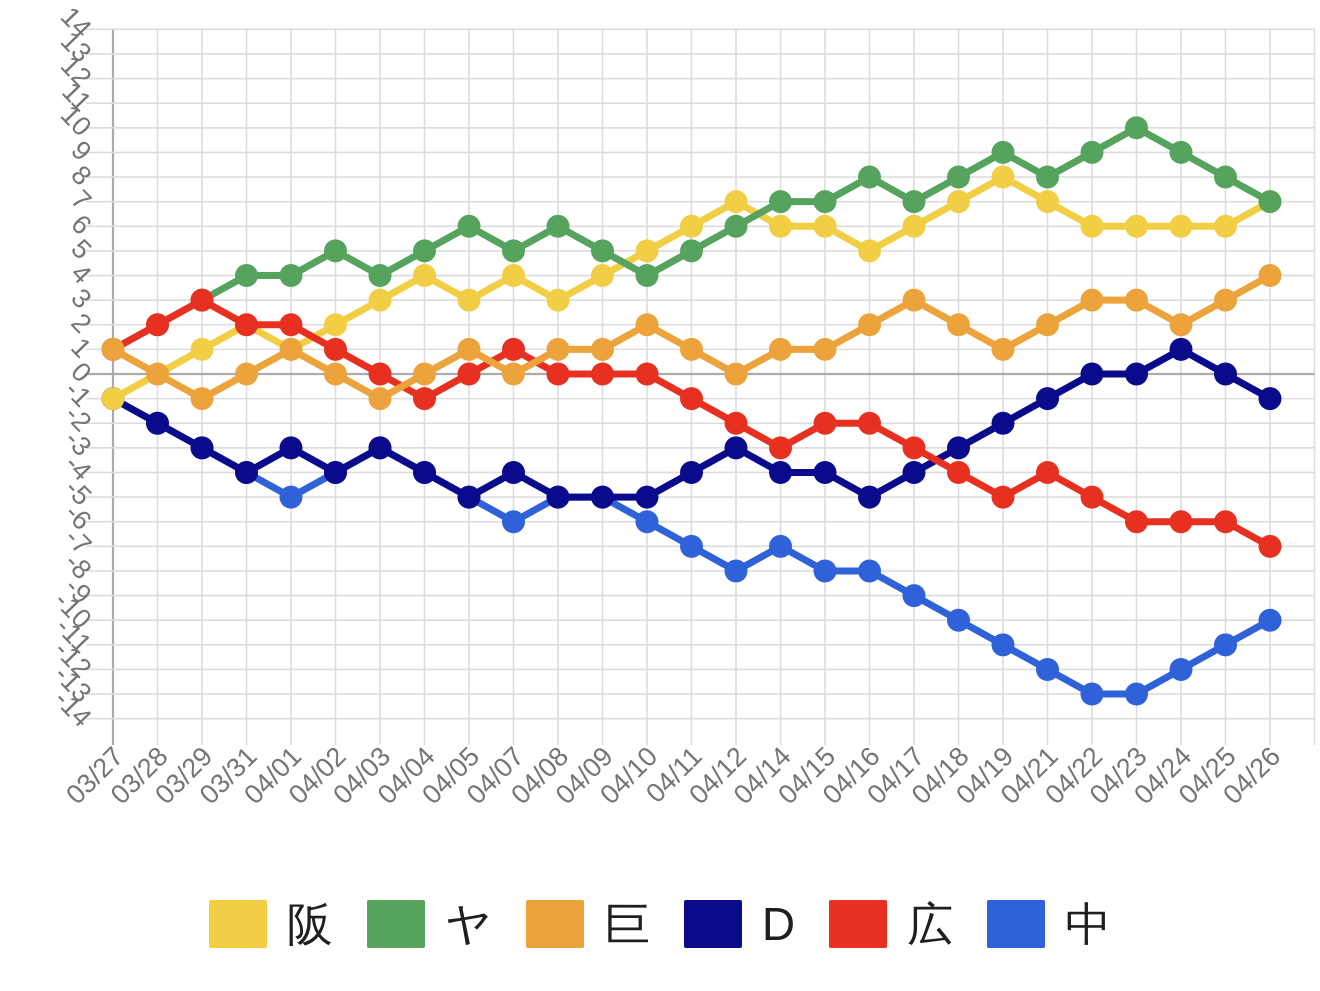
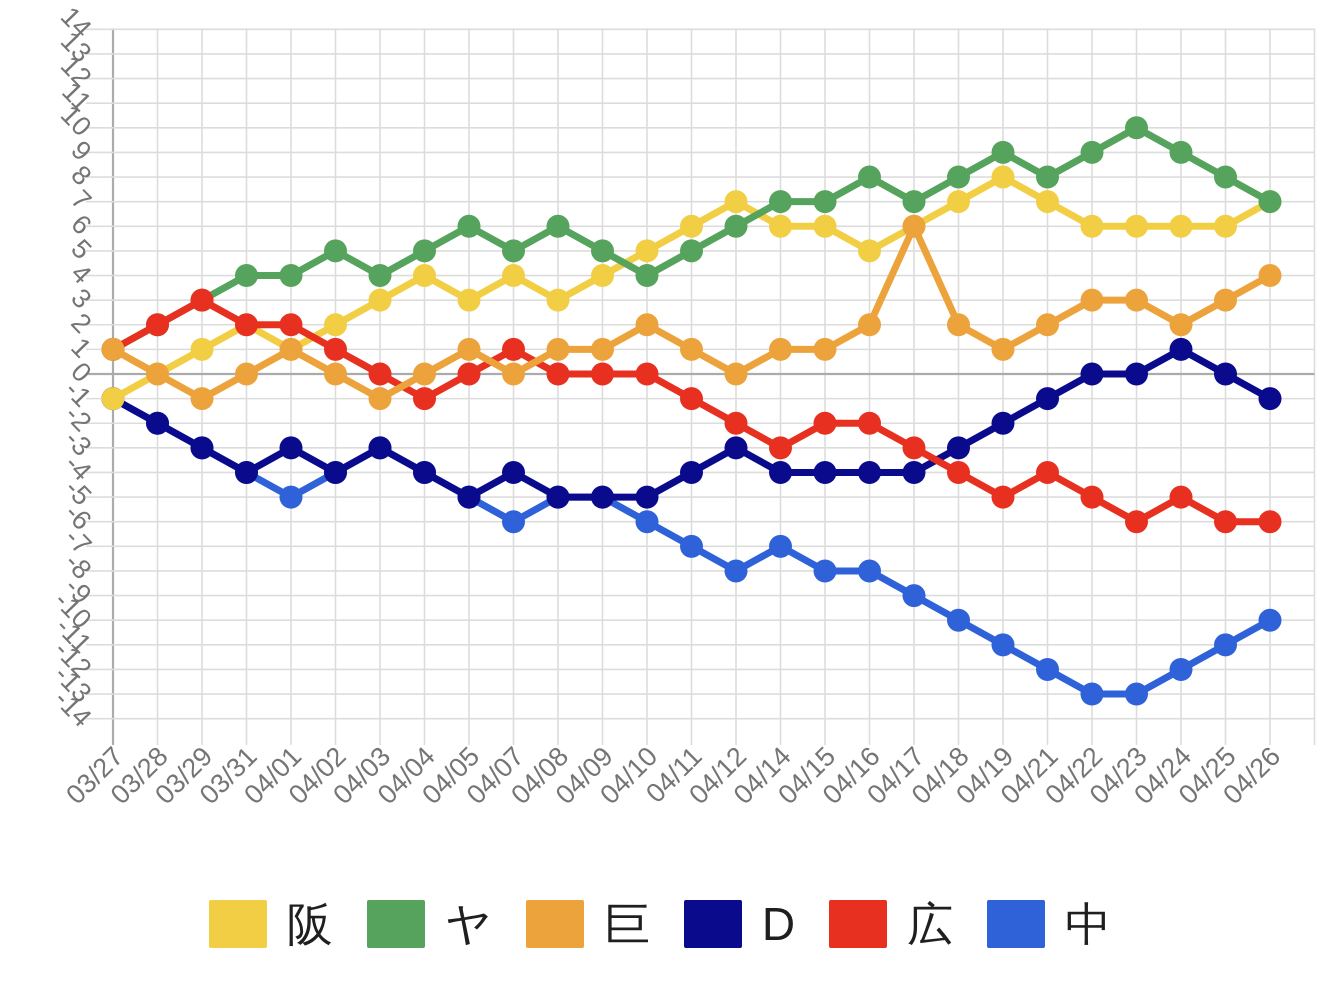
D/04/16: -5 -> -4
巨/04/17: 3 -> 6
広/04/24: -6 -> -5
広/04/26: -7 -> -6
